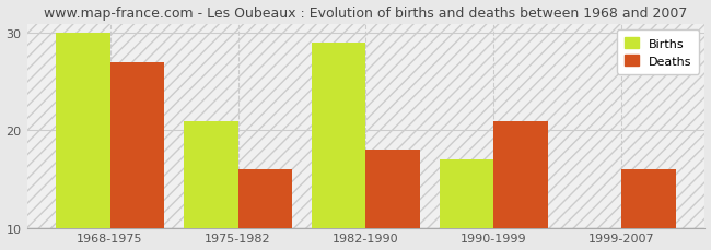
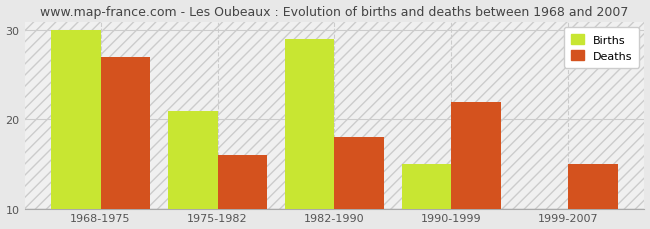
Births/1990-1999: 17 -> 15
Deaths/1990-1999: 21 -> 22
Deaths/1999-2007: 16 -> 15
